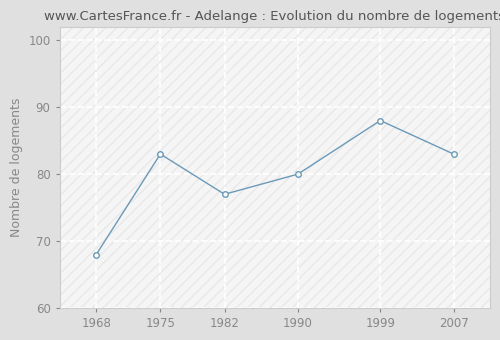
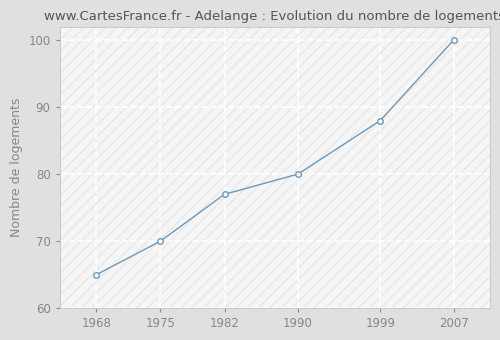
1968: 68 -> 65
1975: 83 -> 70
2007: 83 -> 100
